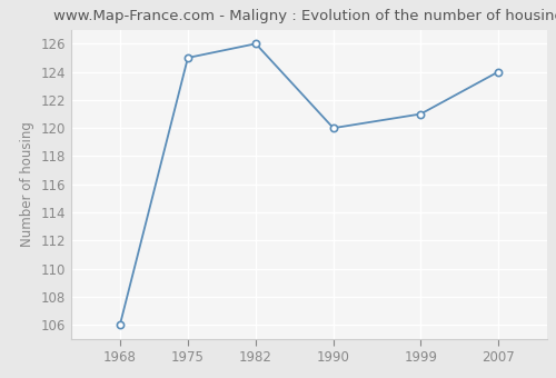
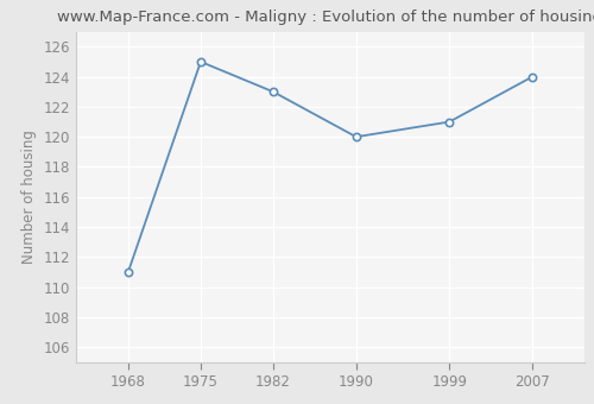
1968: 106 -> 111
1982: 126 -> 123
